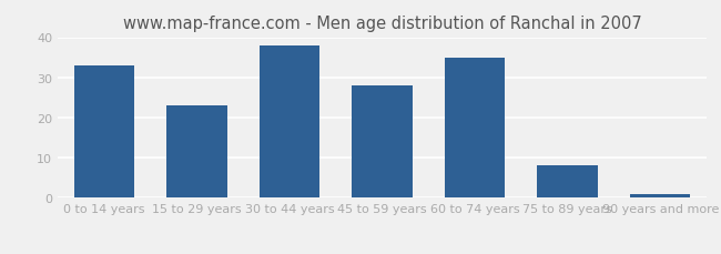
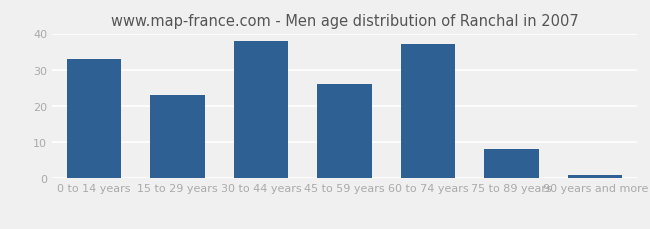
45 to 59 years: 28 -> 26
60 to 74 years: 35 -> 37
